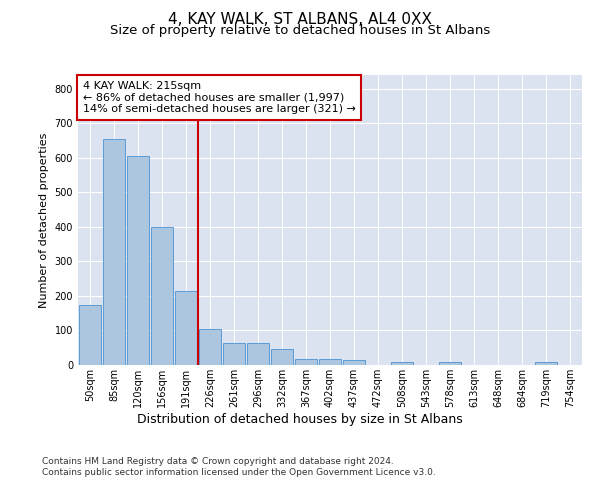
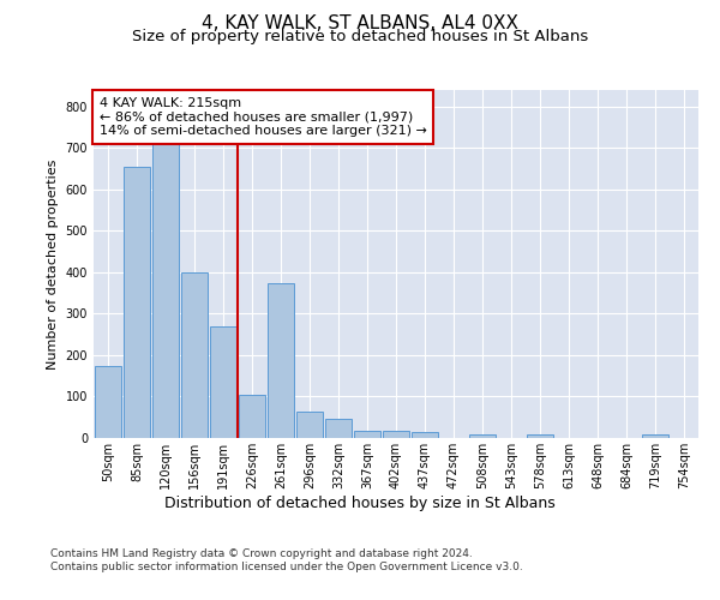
120sqm: 605 -> 710
191sqm: 215 -> 270
261sqm: 63 -> 375
